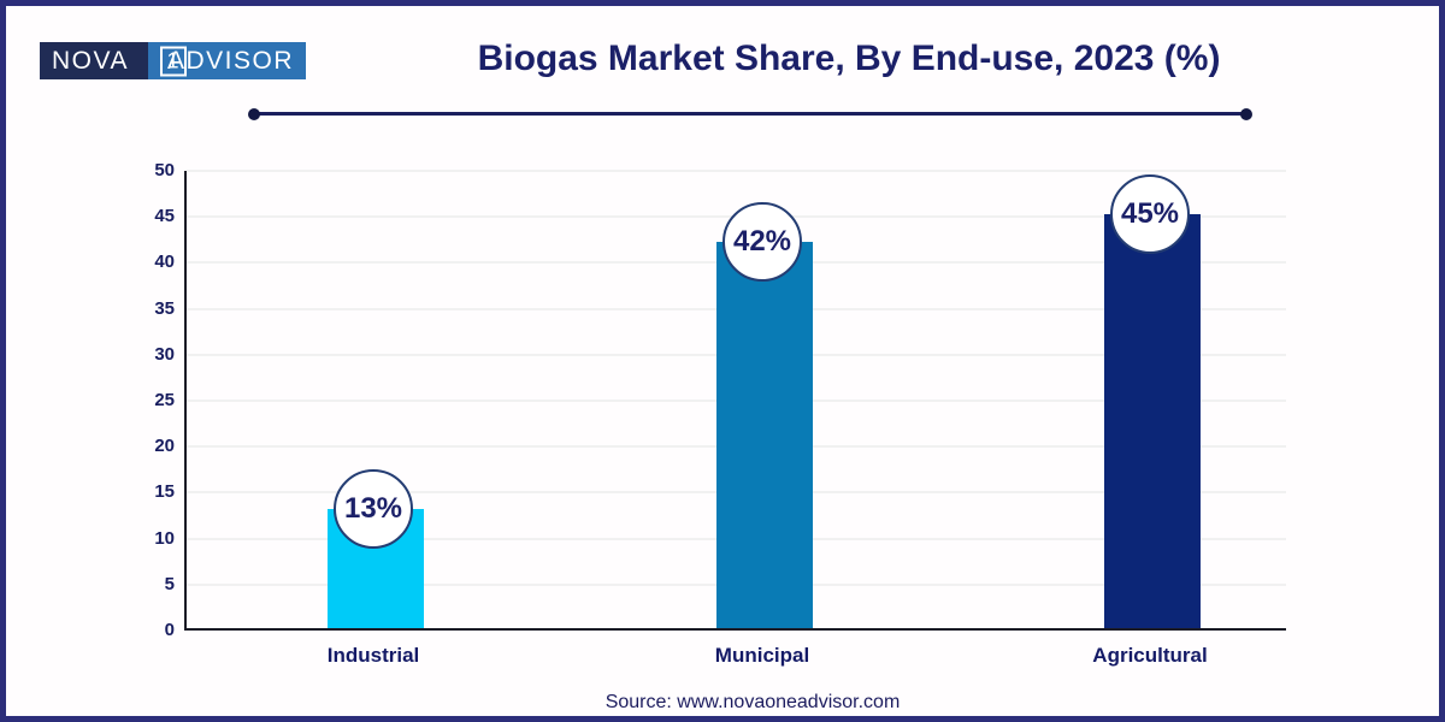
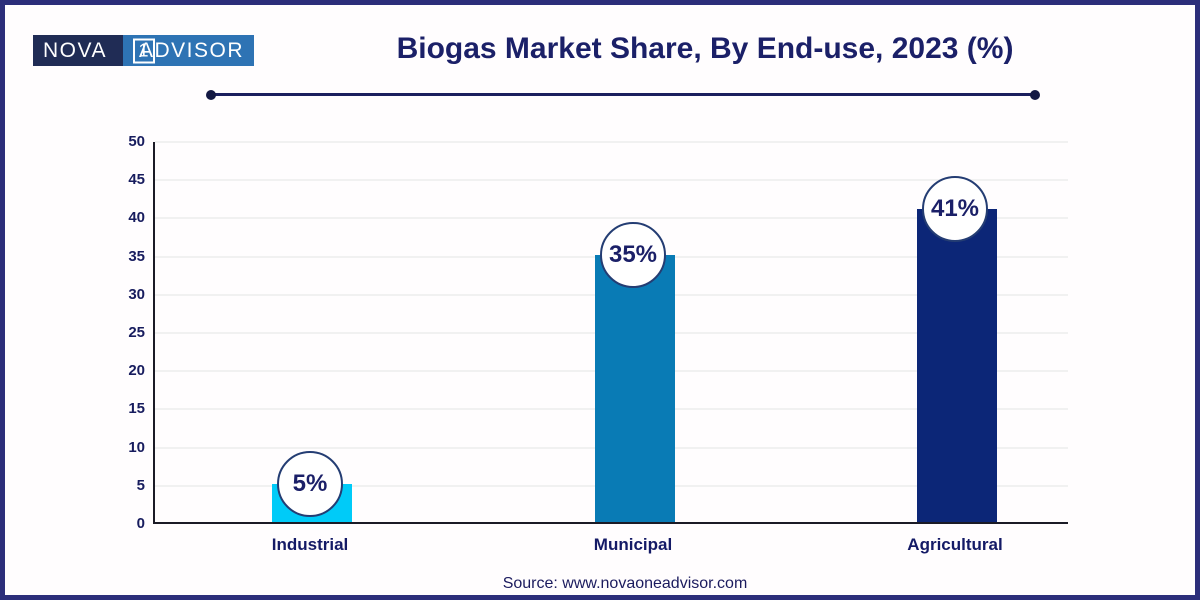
Industrial: 13% -> 5%
Municipal: 42% -> 35%
Agricultural: 45% -> 41%
